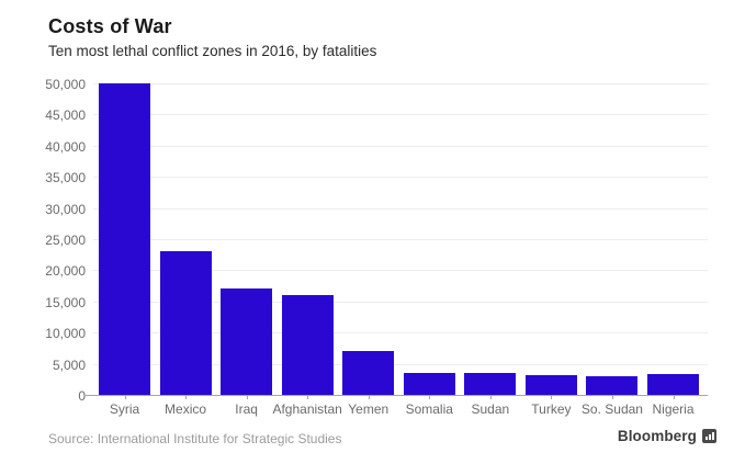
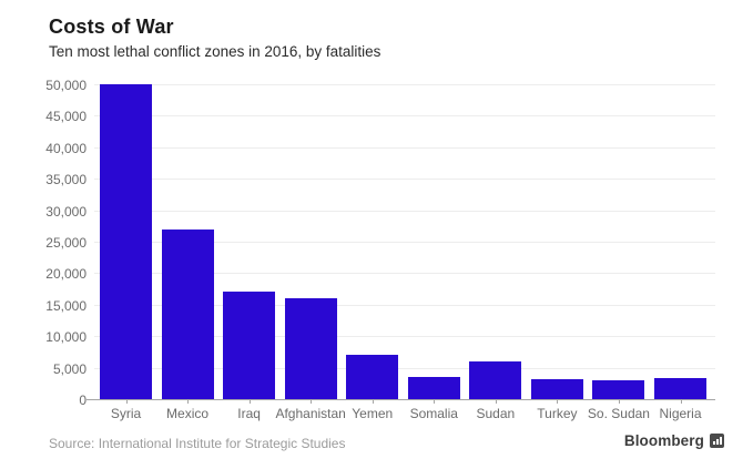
Mexico: 23000 -> 27000
Sudan: 4000 -> 6000
